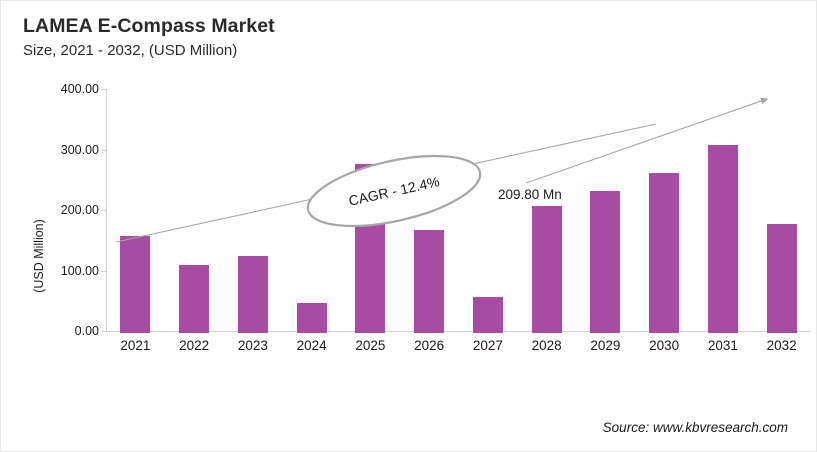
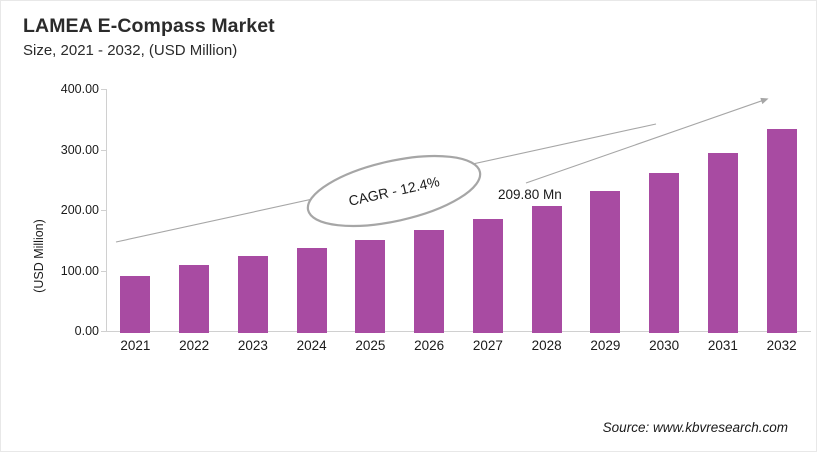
2021: 160 -> 100
2024: 50 -> 140
2025: 280 -> 150
2027: 60 -> 190
2031: 310 -> 300
2032: 180 -> 340
